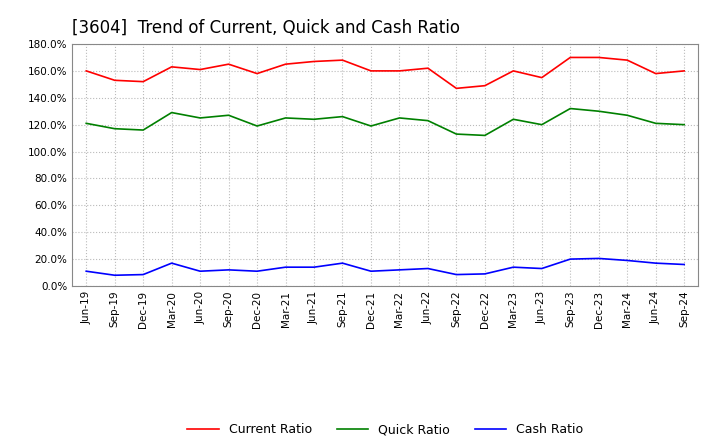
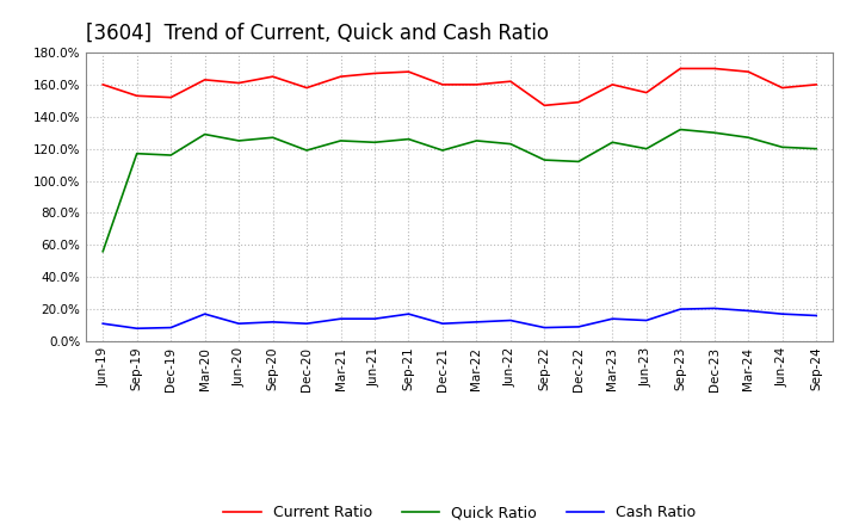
Quick Ratio/Jun-19: 121% -> 56%
